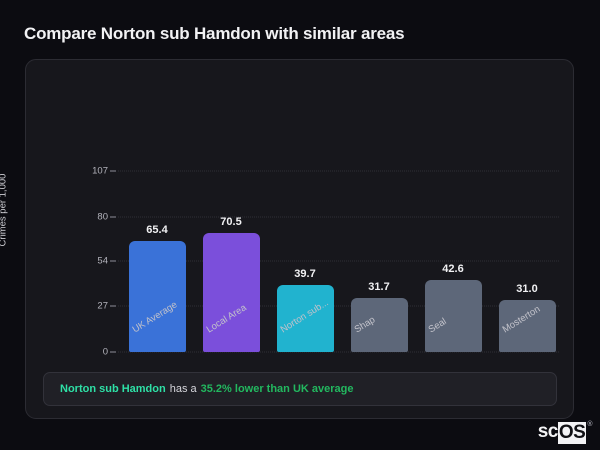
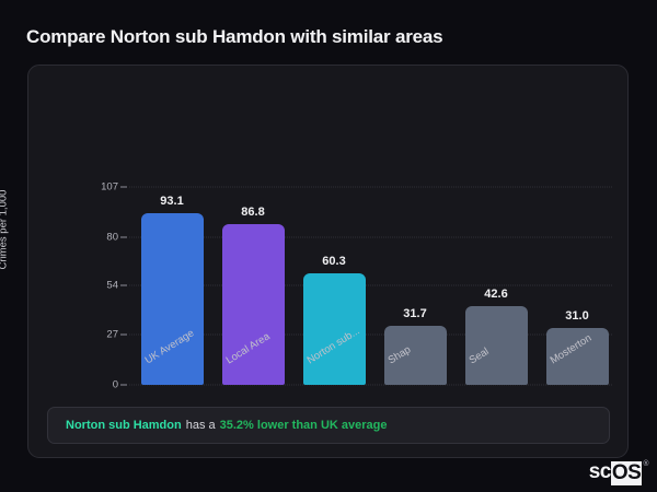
UK Average: 65.4 -> 93.1
Local Area: 70.5 -> 86.8
Norton sub...: 39.7 -> 60.3
